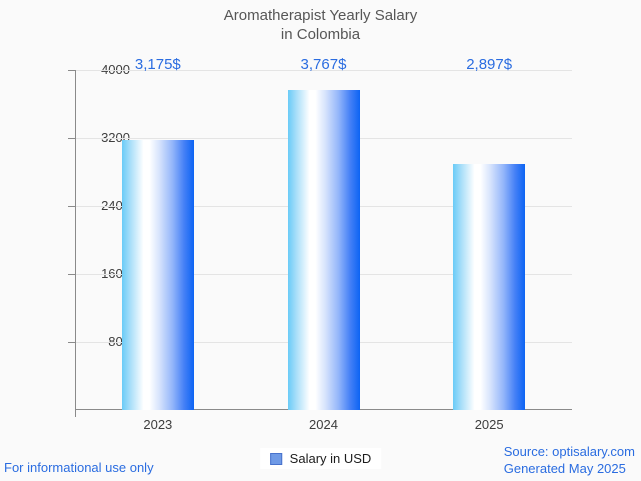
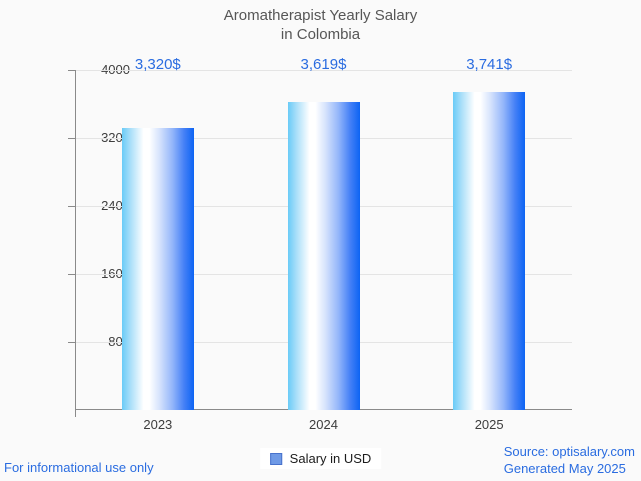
2023: 3,175 -> 3,320
2024: 3,767 -> 3,619
2025: 2,897 -> 3,741
